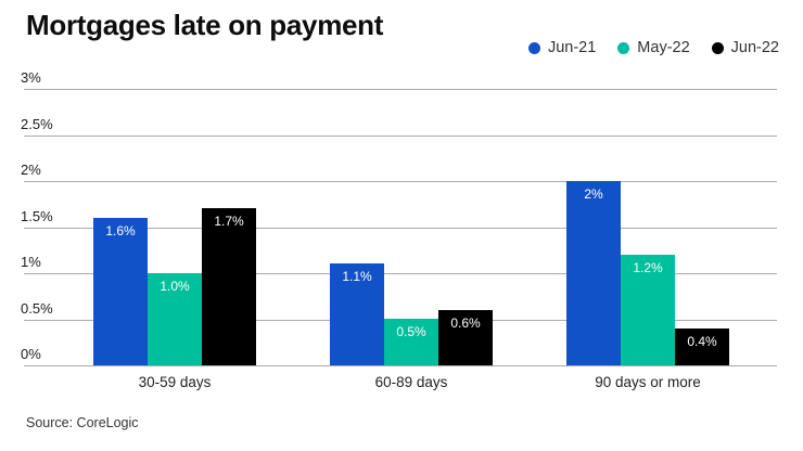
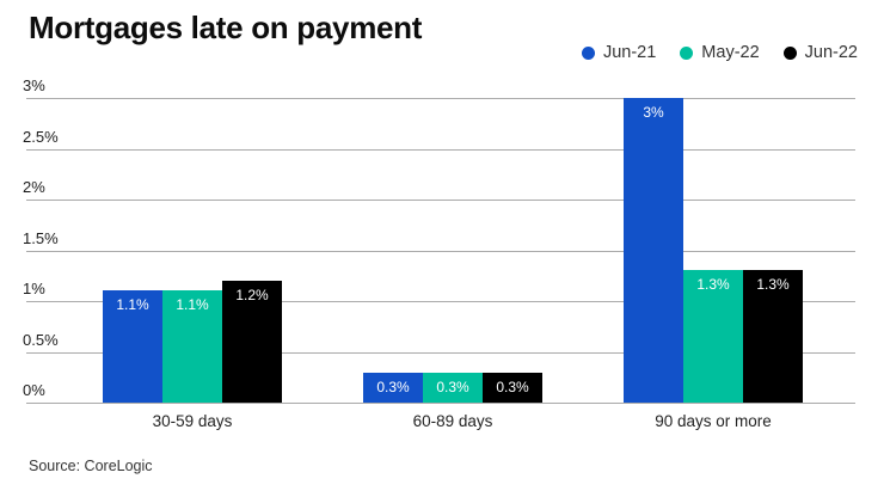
Jun-21/30-59 days: 1.6% -> 1.1%
May-22/30-59 days: 1.0% -> 1.1%
Jun-22/30-59 days: 1.7% -> 1.2%
Jun-21/60-89 days: 1.1% -> 0.3%
May-22/60-89 days: 0.5% -> 0.3%
Jun-22/60-89 days: 0.6% -> 0.3%
Jun-21/90 days or more: 2% -> 3%
May-22/90 days or more: 1.2% -> 1.3%
Jun-22/90 days or more: 0.4% -> 1.3%
